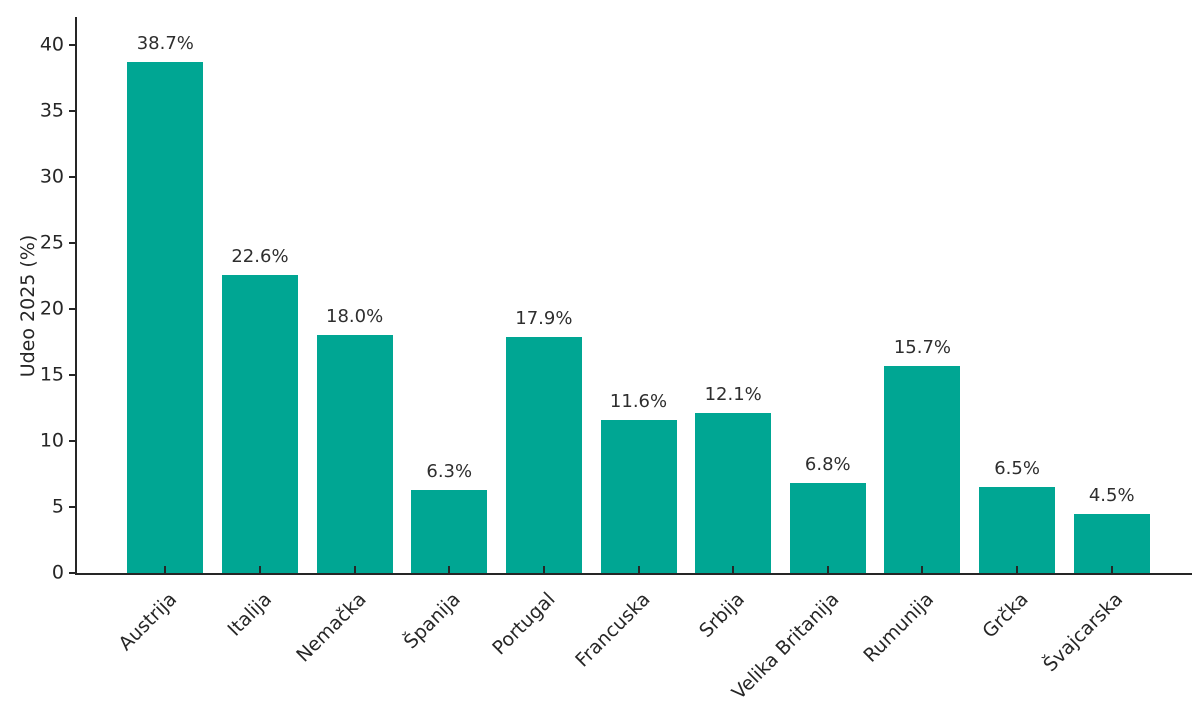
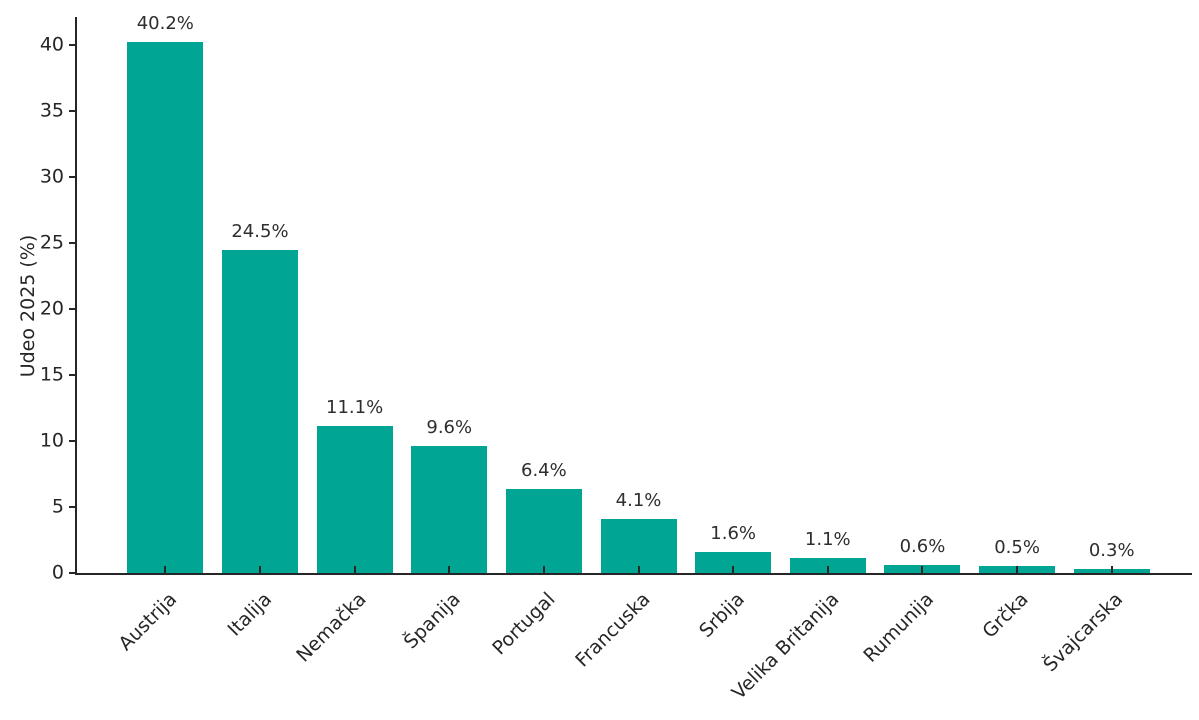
Austrija: 38.7% -> 40.2%
Italija: 22.6% -> 24.5%
Nemačka: 18.0% -> 11.1%
Španija: 6.3% -> 9.6%
Portugal: 17.9% -> 6.4%
Francuska: 11.6% -> 4.1%
Srbija: 12.1% -> 1.6%
Velika Britanija: 6.8% -> 1.1%
Rumunija: 15.7% -> 0.6%
Grčka: 6.5% -> 0.5%
Švajcarska: 4.5% -> 0.3%
